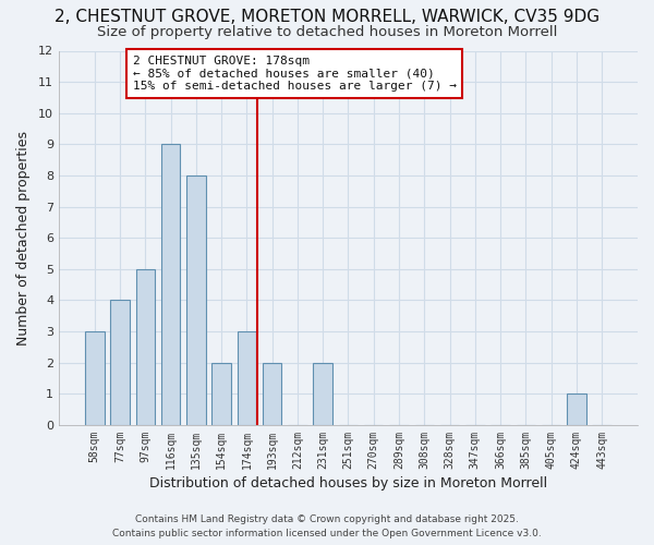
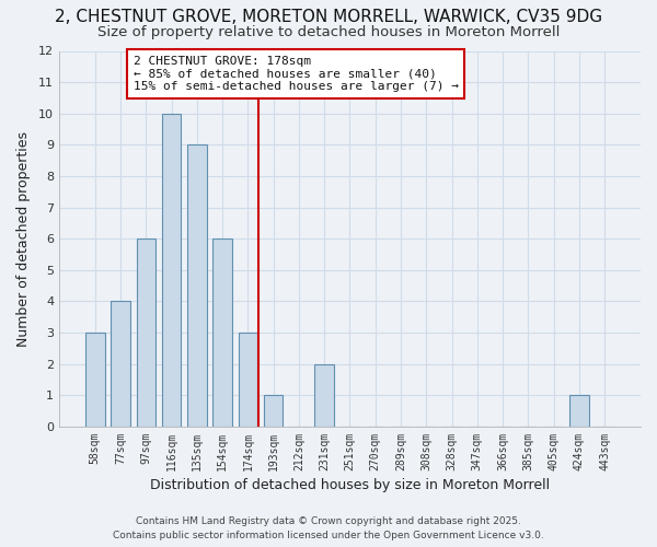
97sqm: 5 -> 6
116sqm: 9 -> 10
135sqm: 8 -> 9
154sqm: 2 -> 6
193sqm: 2 -> 1
